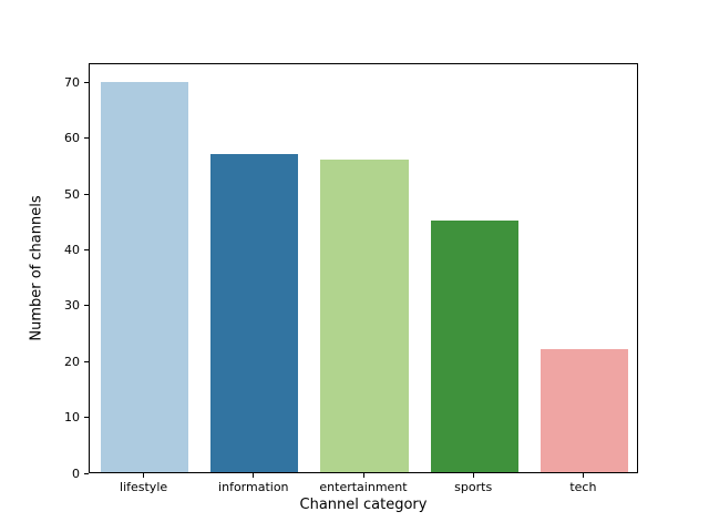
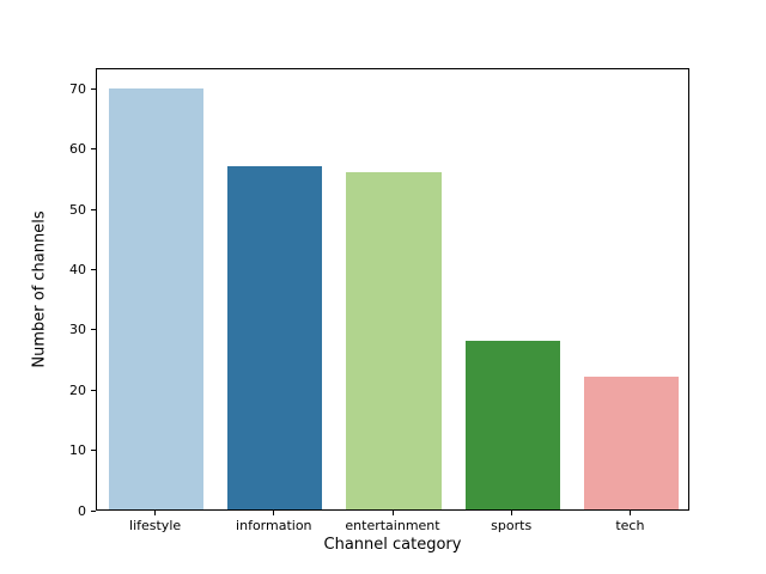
sports: 45 -> 28
